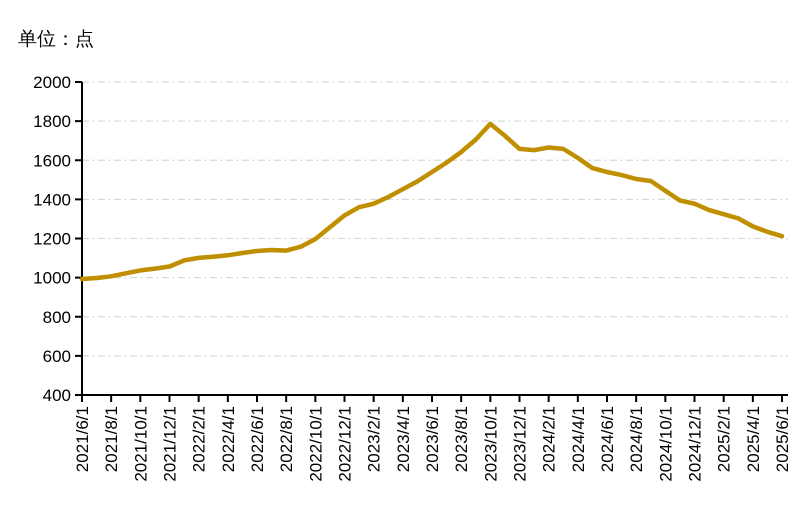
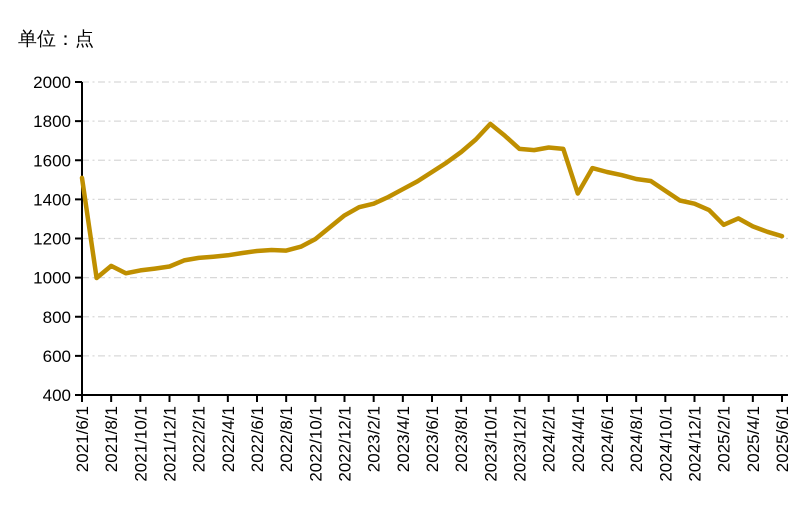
2021/6/1: 990 -> 1510
2021/8/1: 1010 -> 1060
2024/4/1: 1610 -> 1430
2025/2/1: 1320 -> 1270
